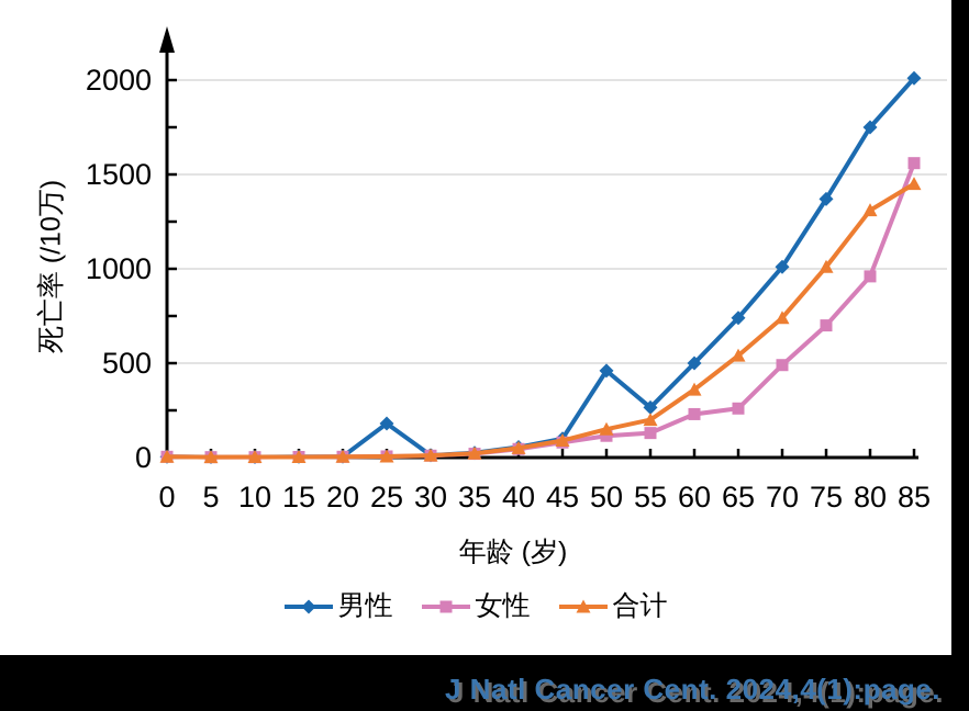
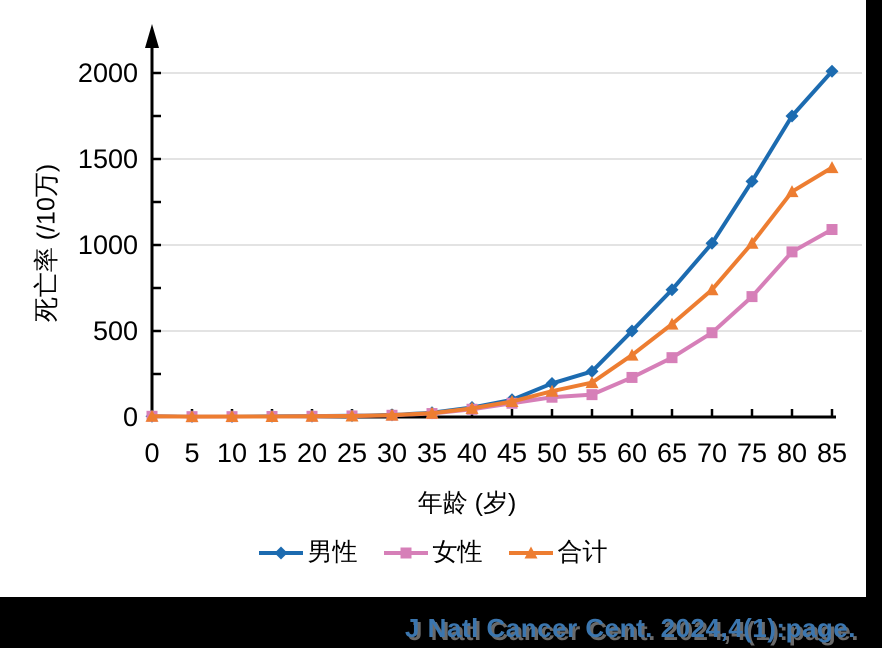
男性/25: 180 -> 10
男性/50: 460 -> 200
女性/65: 260 -> 340
女性/85: 1560 -> 1090
